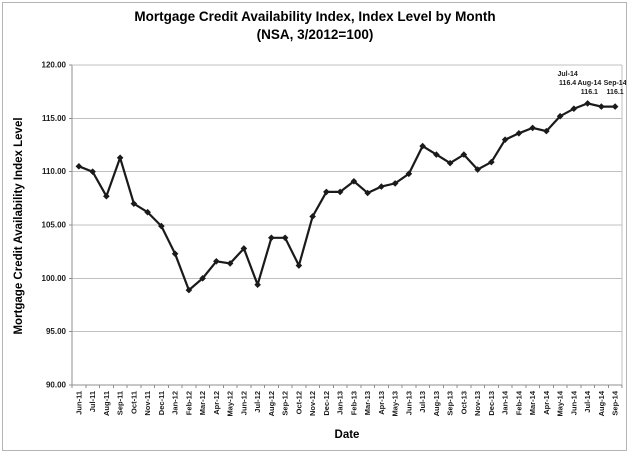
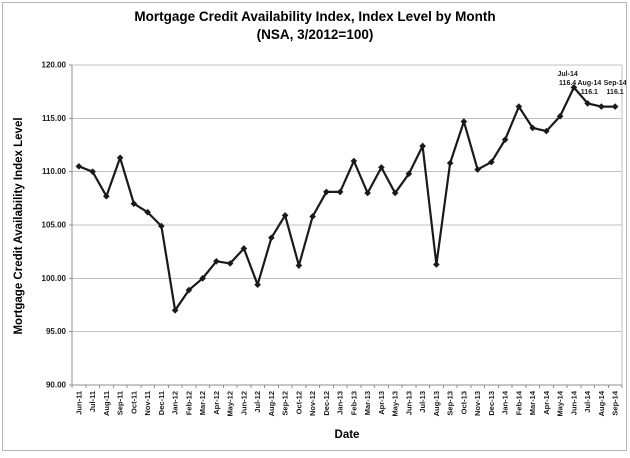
Jan-12: 102.3 -> 97.0
Sep-12: 103.8 -> 105.9
Feb-13: 109.1 -> 111.0
Apr-13: 108.6 -> 110.4
May-13: 108.9 -> 108.0
Aug-13: 111.6 -> 101.3
Oct-13: 111.6 -> 114.7
Feb-14: 113.6 -> 116.1
Jun-14: 115.9 -> 117.9
